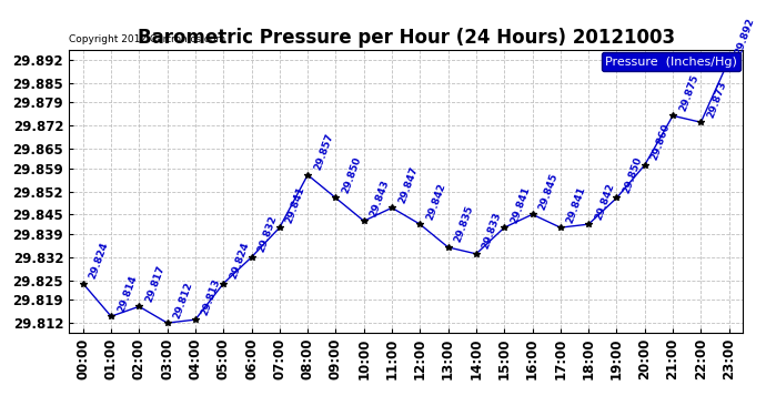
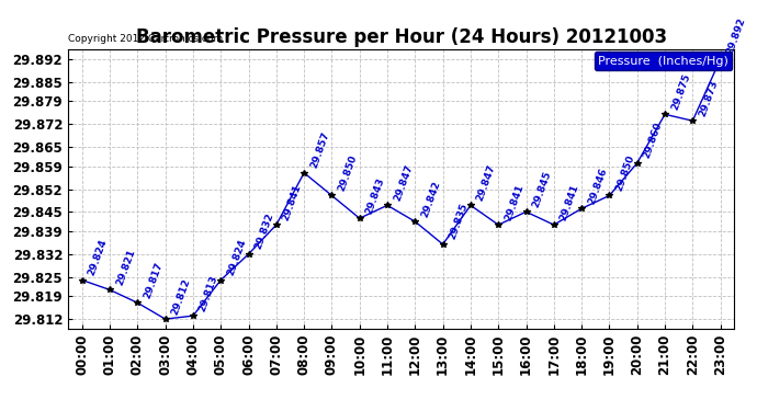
01:00: 29.814 -> 29.821
14:00: 29.833 -> 29.847
18:00: 29.842 -> 29.846
